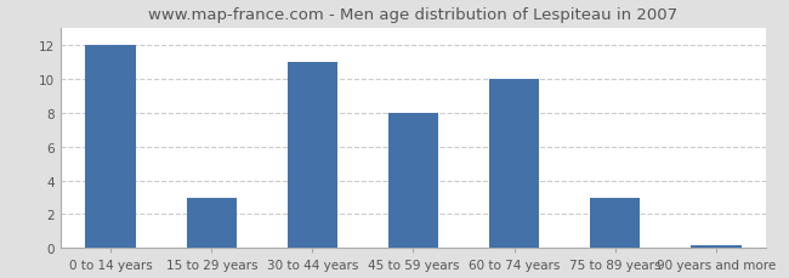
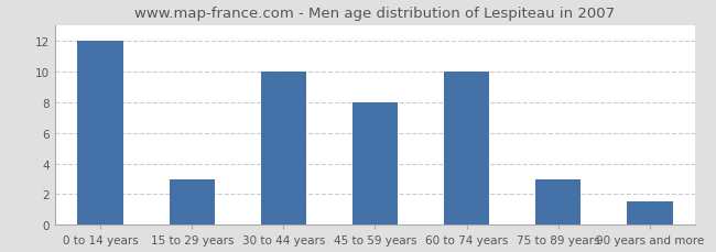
30 to 44 years: 11.0 -> 10.0
90 years and more: 0.1 -> 1.5
